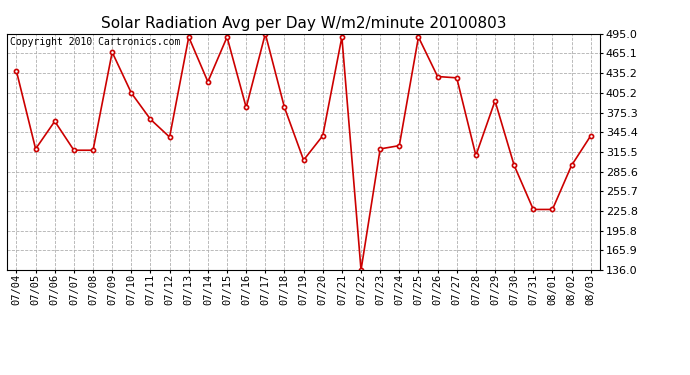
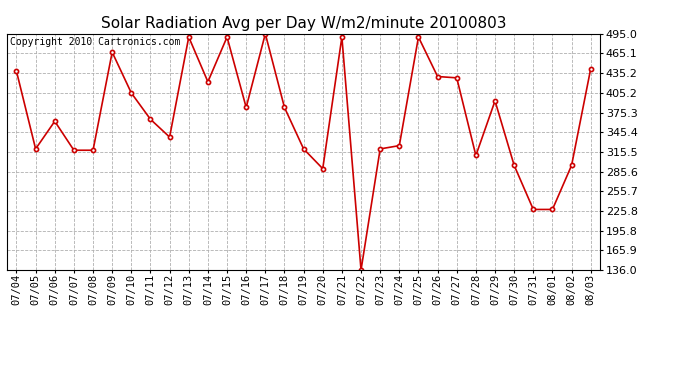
07/19: 303 -> 320
07/20: 340 -> 290
08/03: 340 -> 442
